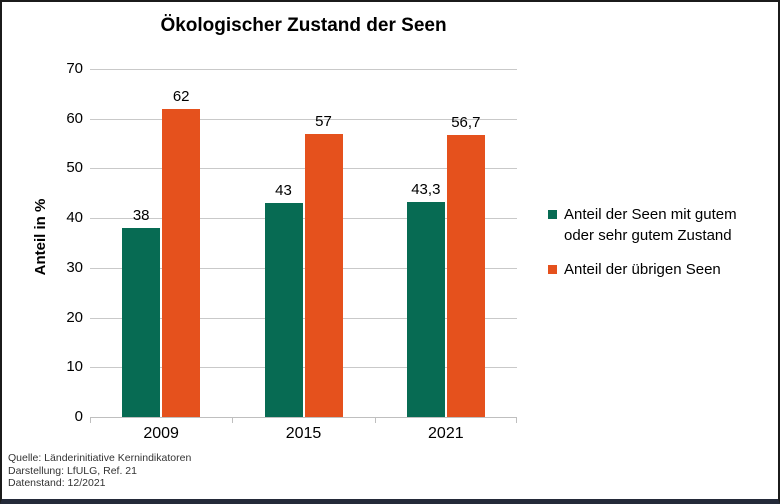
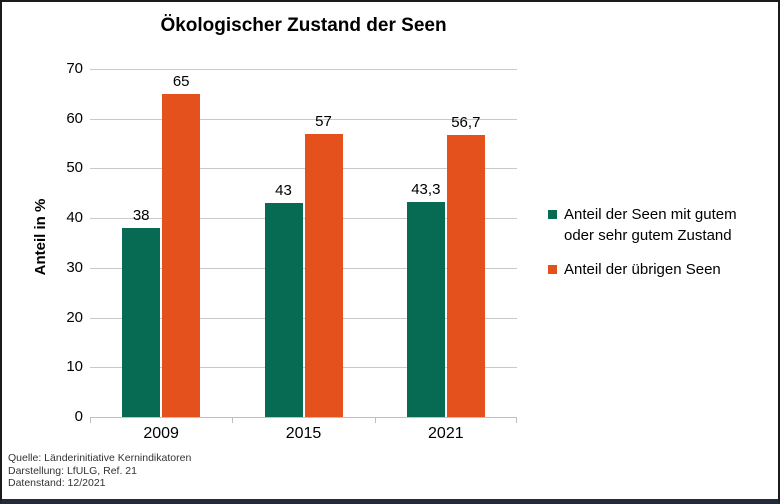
Anteil der übrigen Seen/2009: 62 -> 65
